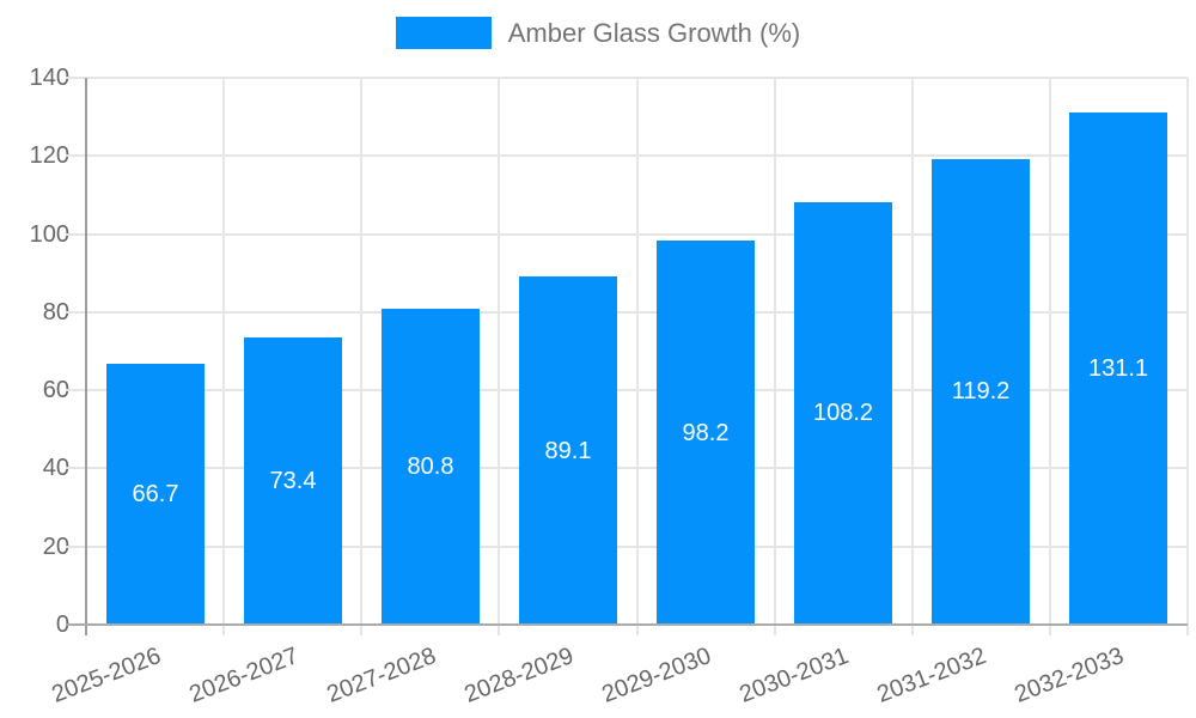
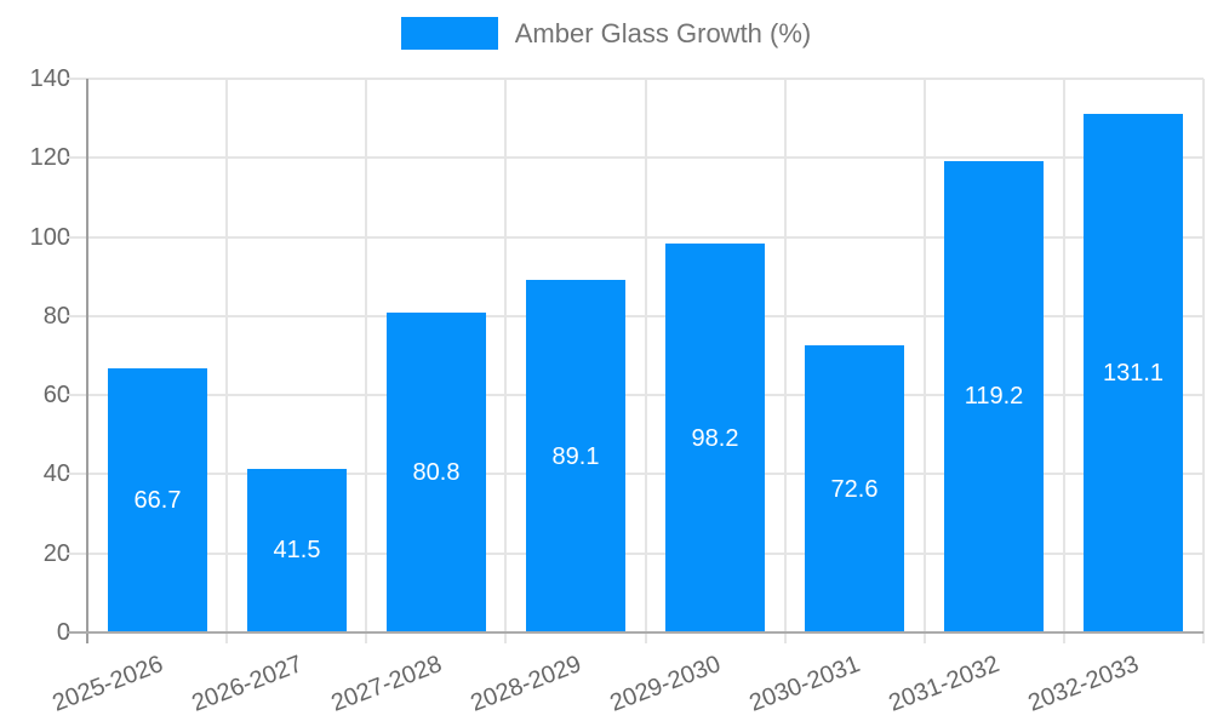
2026-2027: 73.4 -> 41.5
2030-2031: 108.2 -> 72.6
